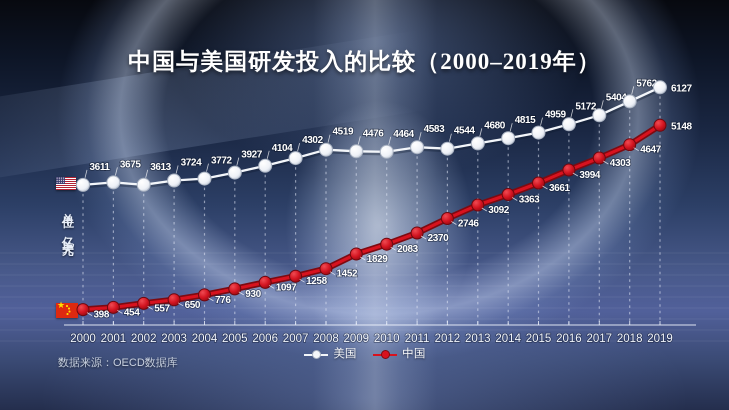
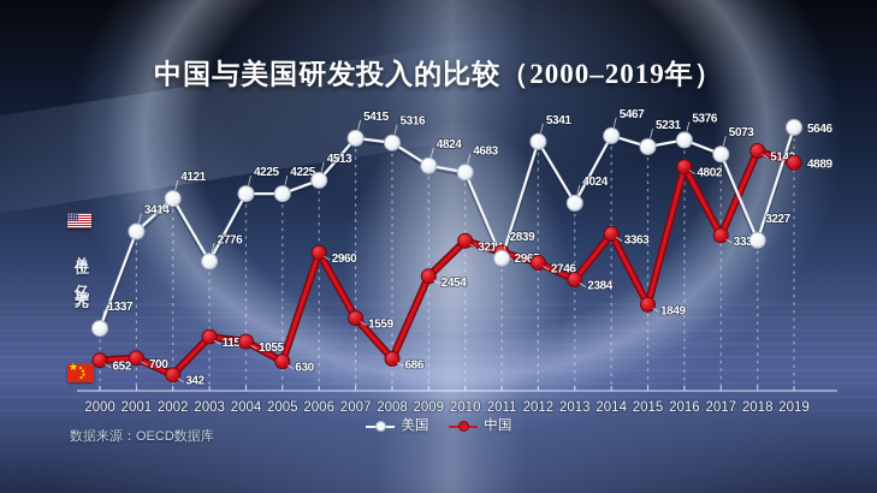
美国/2000: 3611 -> 1337
中国/2000: 398 -> 652
美国/2001: 3675 -> 3414
中国/2001: 454 -> 700
美国/2002: 3613 -> 4121
中国/2002: 557 -> 342
美国/2003: 3724 -> 2776
中国/2003: 650 -> 1156
美国/2004: 3772 -> 4225
中国/2004: 776 -> 1055
美国/2005: 3927 -> 4225
中国/2005: 930 -> 630
美国/2006: 4104 -> 4513
中国/2006: 1097 -> 2960
美国/2007: 4302 -> 5415
中国/2007: 1258 -> 1559
美国/2008: 4519 -> 5316
中国/2008: 1452 -> 686
美国/2009: 4476 -> 4824
中国/2009: 1829 -> 2454
美国/2010: 4464 -> 4683
中国/2010: 2083 -> 3214
美国/2011: 4583 -> 2839
中国/2011: 2370 -> 2967
美国/2012: 4544 -> 5341
美国/2013: 4680 -> 4024
中国/2013: 3092 -> 2384
美国/2014: 4815 -> 5467
美国/2015: 4959 -> 5231
中国/2015: 3661 -> 1849
美国/2016: 5172 -> 5376
中国/2016: 3994 -> 4802
美国/2017: 5404 -> 5073
中国/2017: 4303 -> 3330
美国/2018: 5762 -> 3227
中国/2018: 4647 -> 5143
美国/2019: 6127 -> 5646
中国/2019: 5148 -> 4889
